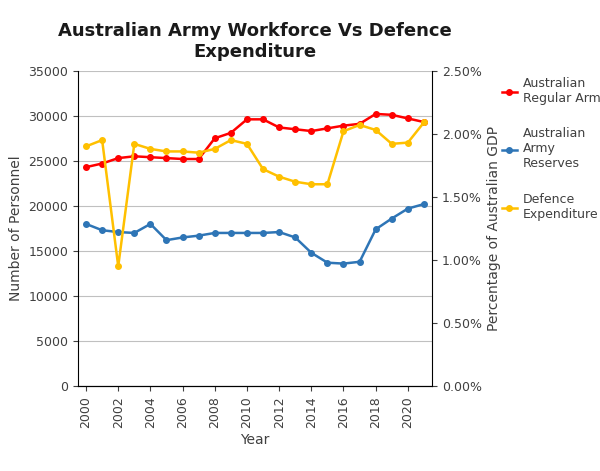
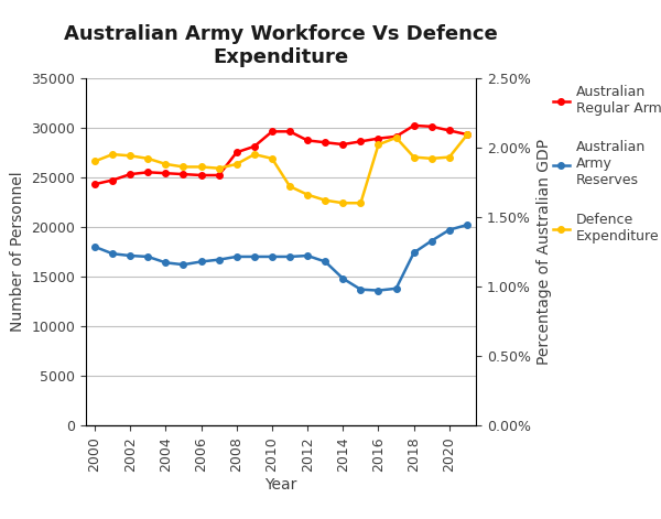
Defence Expenditure/2002: 0.95% -> 1.94%
Australian Army Reserves/2004: 18000 -> 16400
Defence Expenditure/2018: 2.03% -> 1.93%
